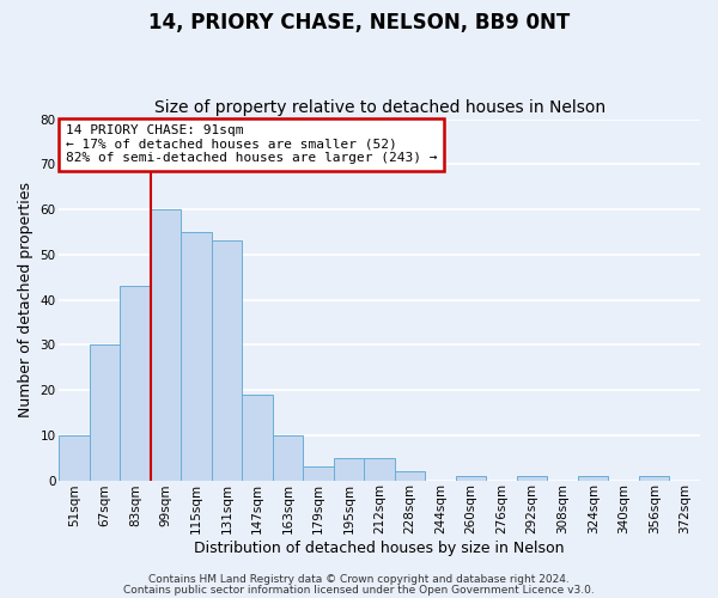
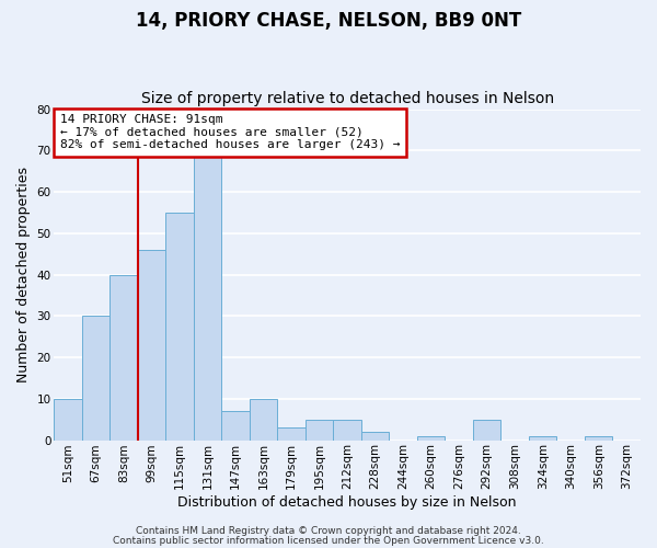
83sqm: 43 -> 40
99sqm: 60 -> 46
131sqm: 53 -> 69
147sqm: 19 -> 7
292sqm: 1 -> 5
